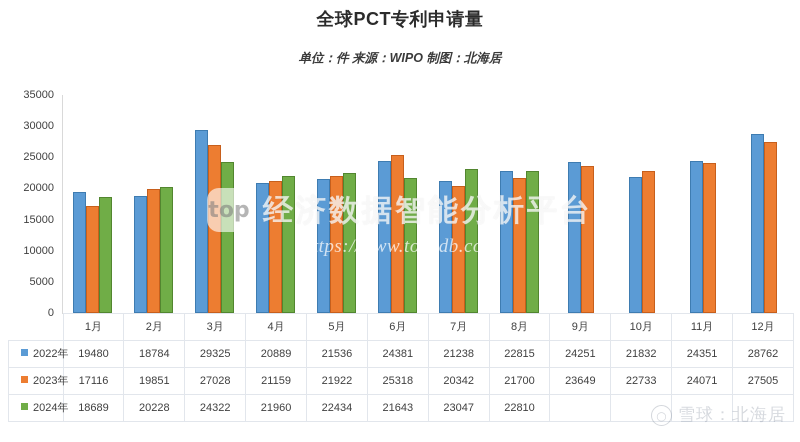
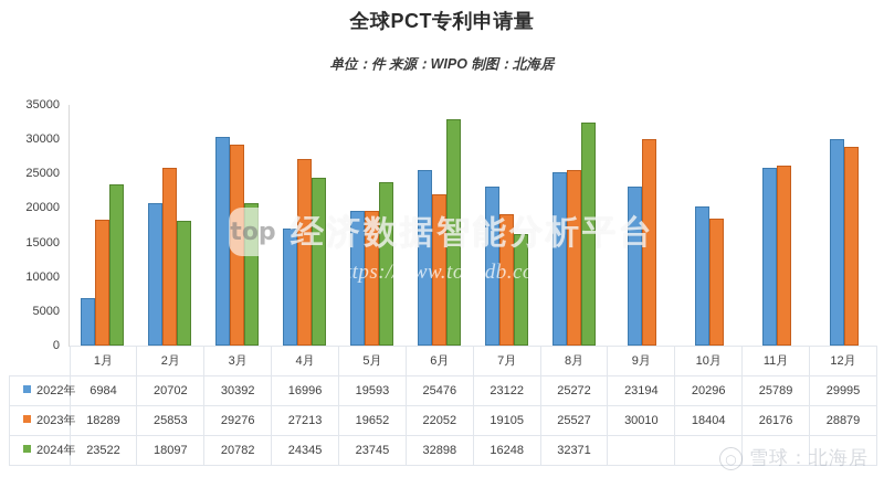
2022年/1月: 19480 -> 6984
2023年/1月: 17116 -> 18289
2024年/1月: 18689 -> 23522
2022年/2月: 18784 -> 20702
2023年/2月: 19851 -> 25853
2024年/2月: 20228 -> 18097
2022年/3月: 29325 -> 30392
2023年/3月: 27028 -> 29276
2024年/3月: 24322 -> 20782
2022年/4月: 20889 -> 16996
2023年/4月: 21159 -> 27213
2024年/4月: 21960 -> 24345
2022年/5月: 21536 -> 19593
2023年/5月: 21922 -> 19652
2024年/5月: 22434 -> 23745
2022年/6月: 24381 -> 25476
2023年/6月: 25318 -> 22052
2024年/6月: 21643 -> 32898
2022年/7月: 21238 -> 23122
2023年/7月: 20342 -> 19105
2024年/7月: 23047 -> 16248
2022年/8月: 22815 -> 25272
2023年/8月: 21700 -> 25527
2024年/8月: 22810 -> 32371
2022年/9月: 24251 -> 23194
2023年/9月: 23649 -> 30010
2022年/10月: 21832 -> 20296
2023年/10月: 22733 -> 18404
2022年/11月: 24351 -> 25789
2023年/11月: 24071 -> 26176
2022年/12月: 28762 -> 29995
2023年/12月: 27505 -> 28879
